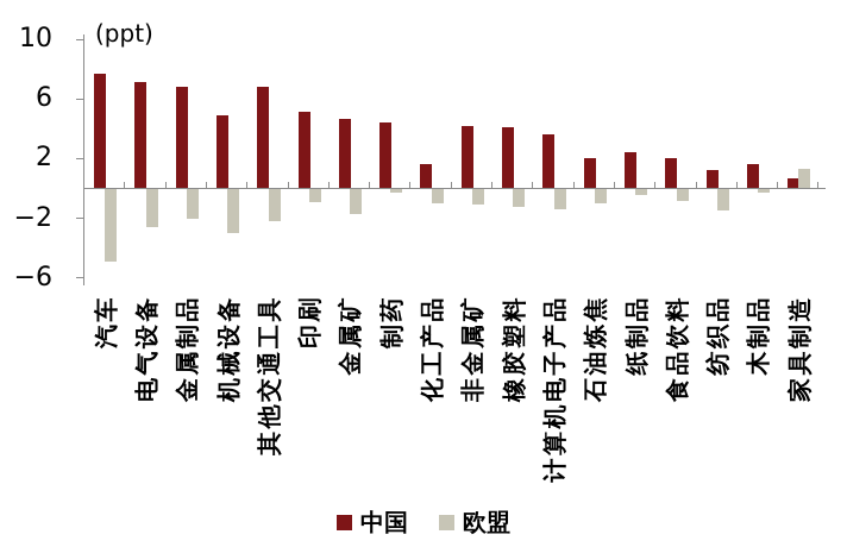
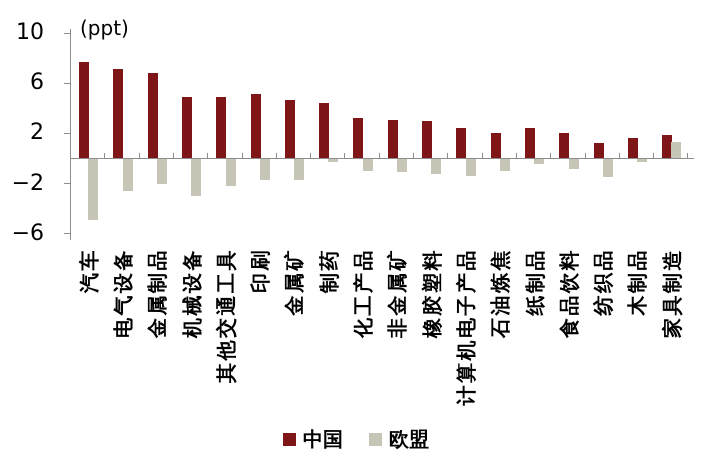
中国/其他交通工具: 6.8 -> 4.9
欧盟/印刷: -0.9 -> -1.7
中国/化工产品: 1.6 -> 3.2
中国/非金属矿: 4.2 -> 3.1
中国/橡胶塑料: 4.1 -> 3.0
中国/计算机电子产品: 3.6 -> 2.4
中国/家具制造: 0.7 -> 1.9
